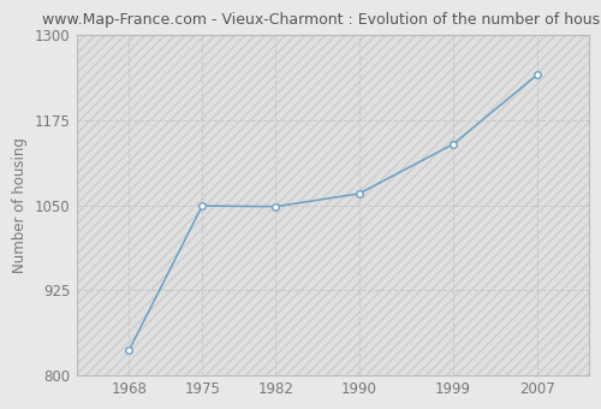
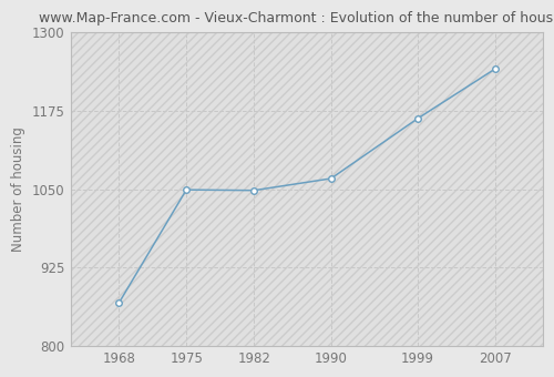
1968: 836 -> 868
1999: 1140 -> 1163
